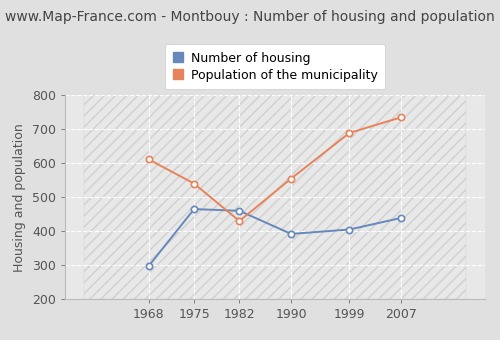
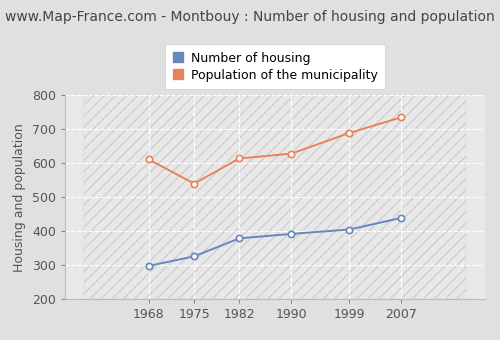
Number of housing/1975: 465 -> 326
Number of housing/1982: 460 -> 379
Population of the municipality/1982: 430 -> 614
Population of the municipality/1990: 555 -> 628
